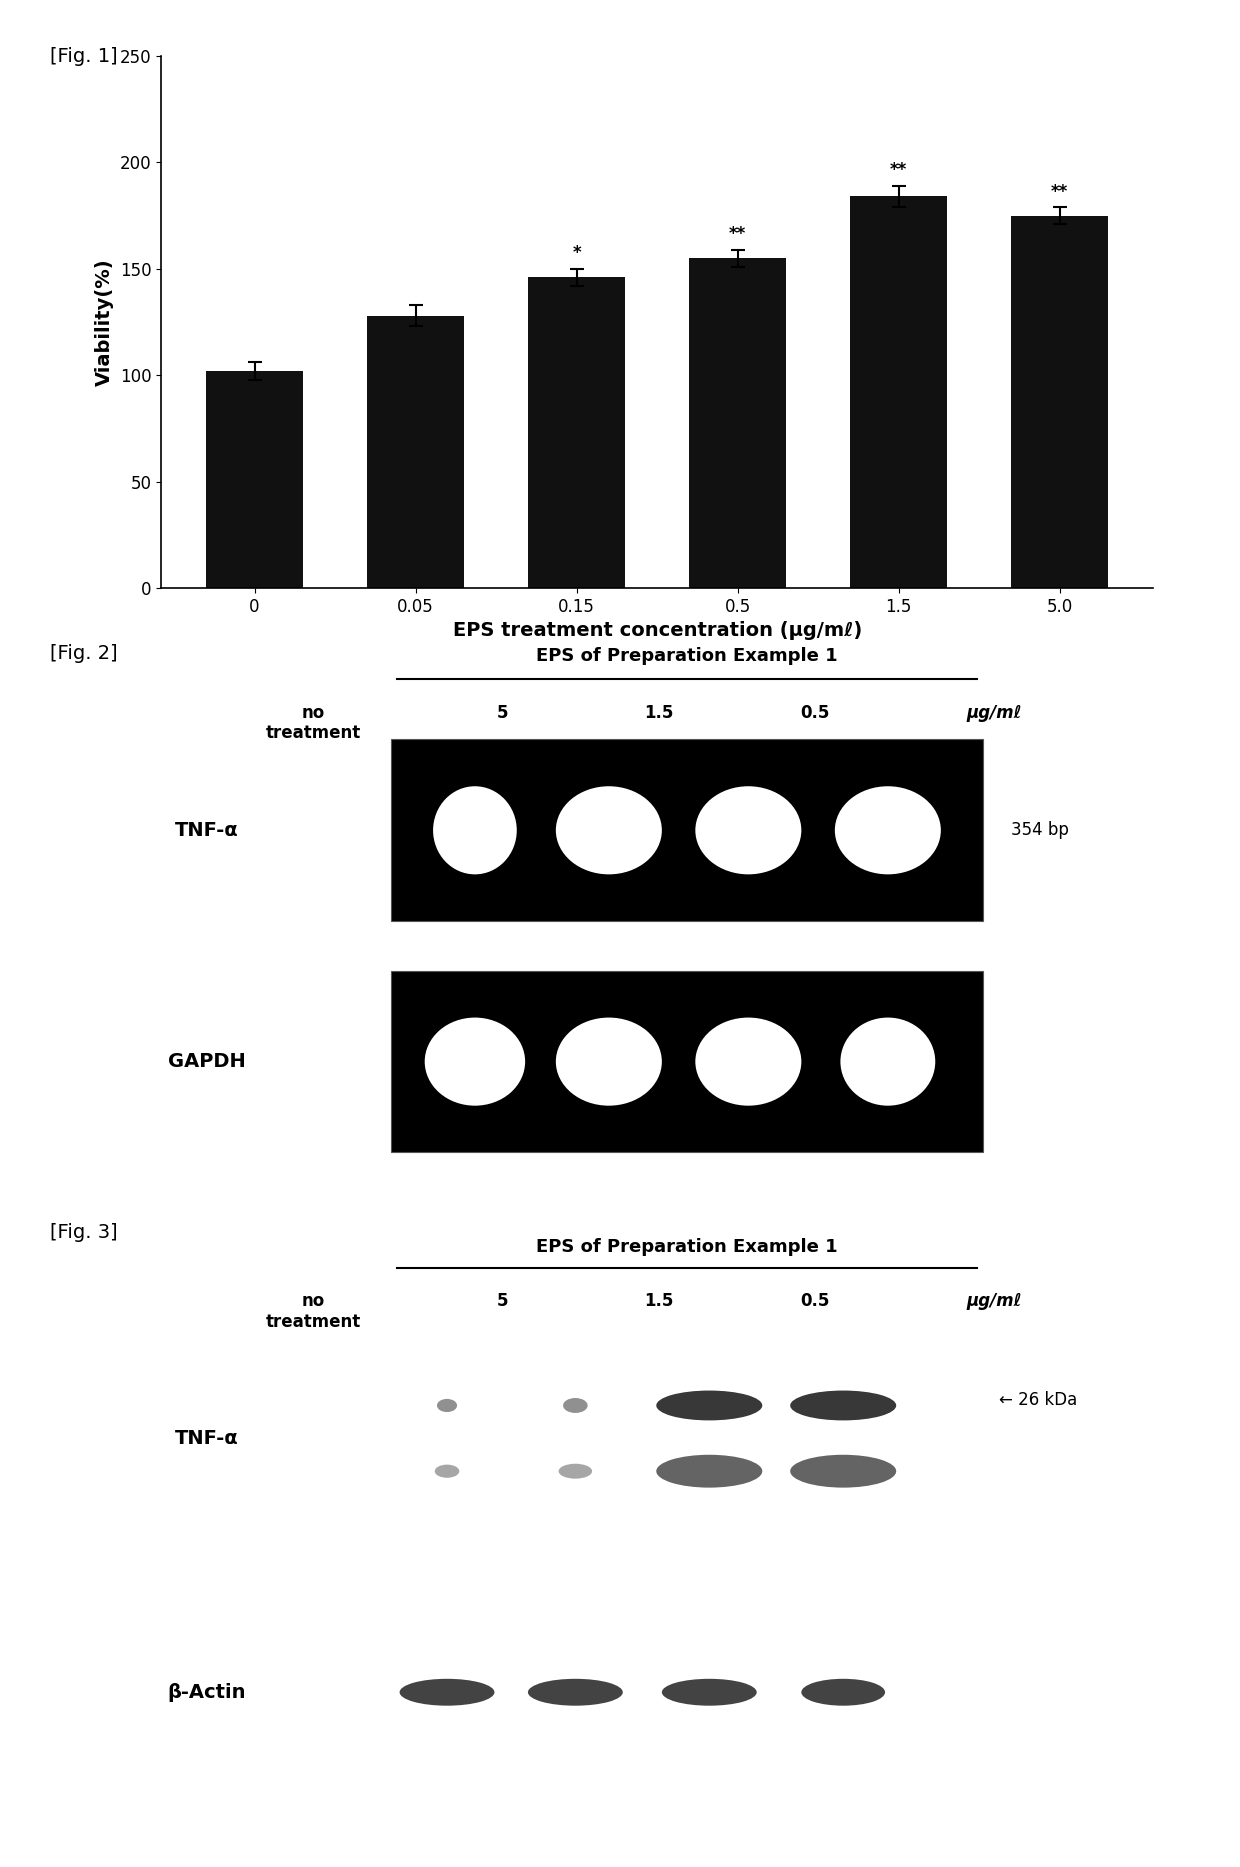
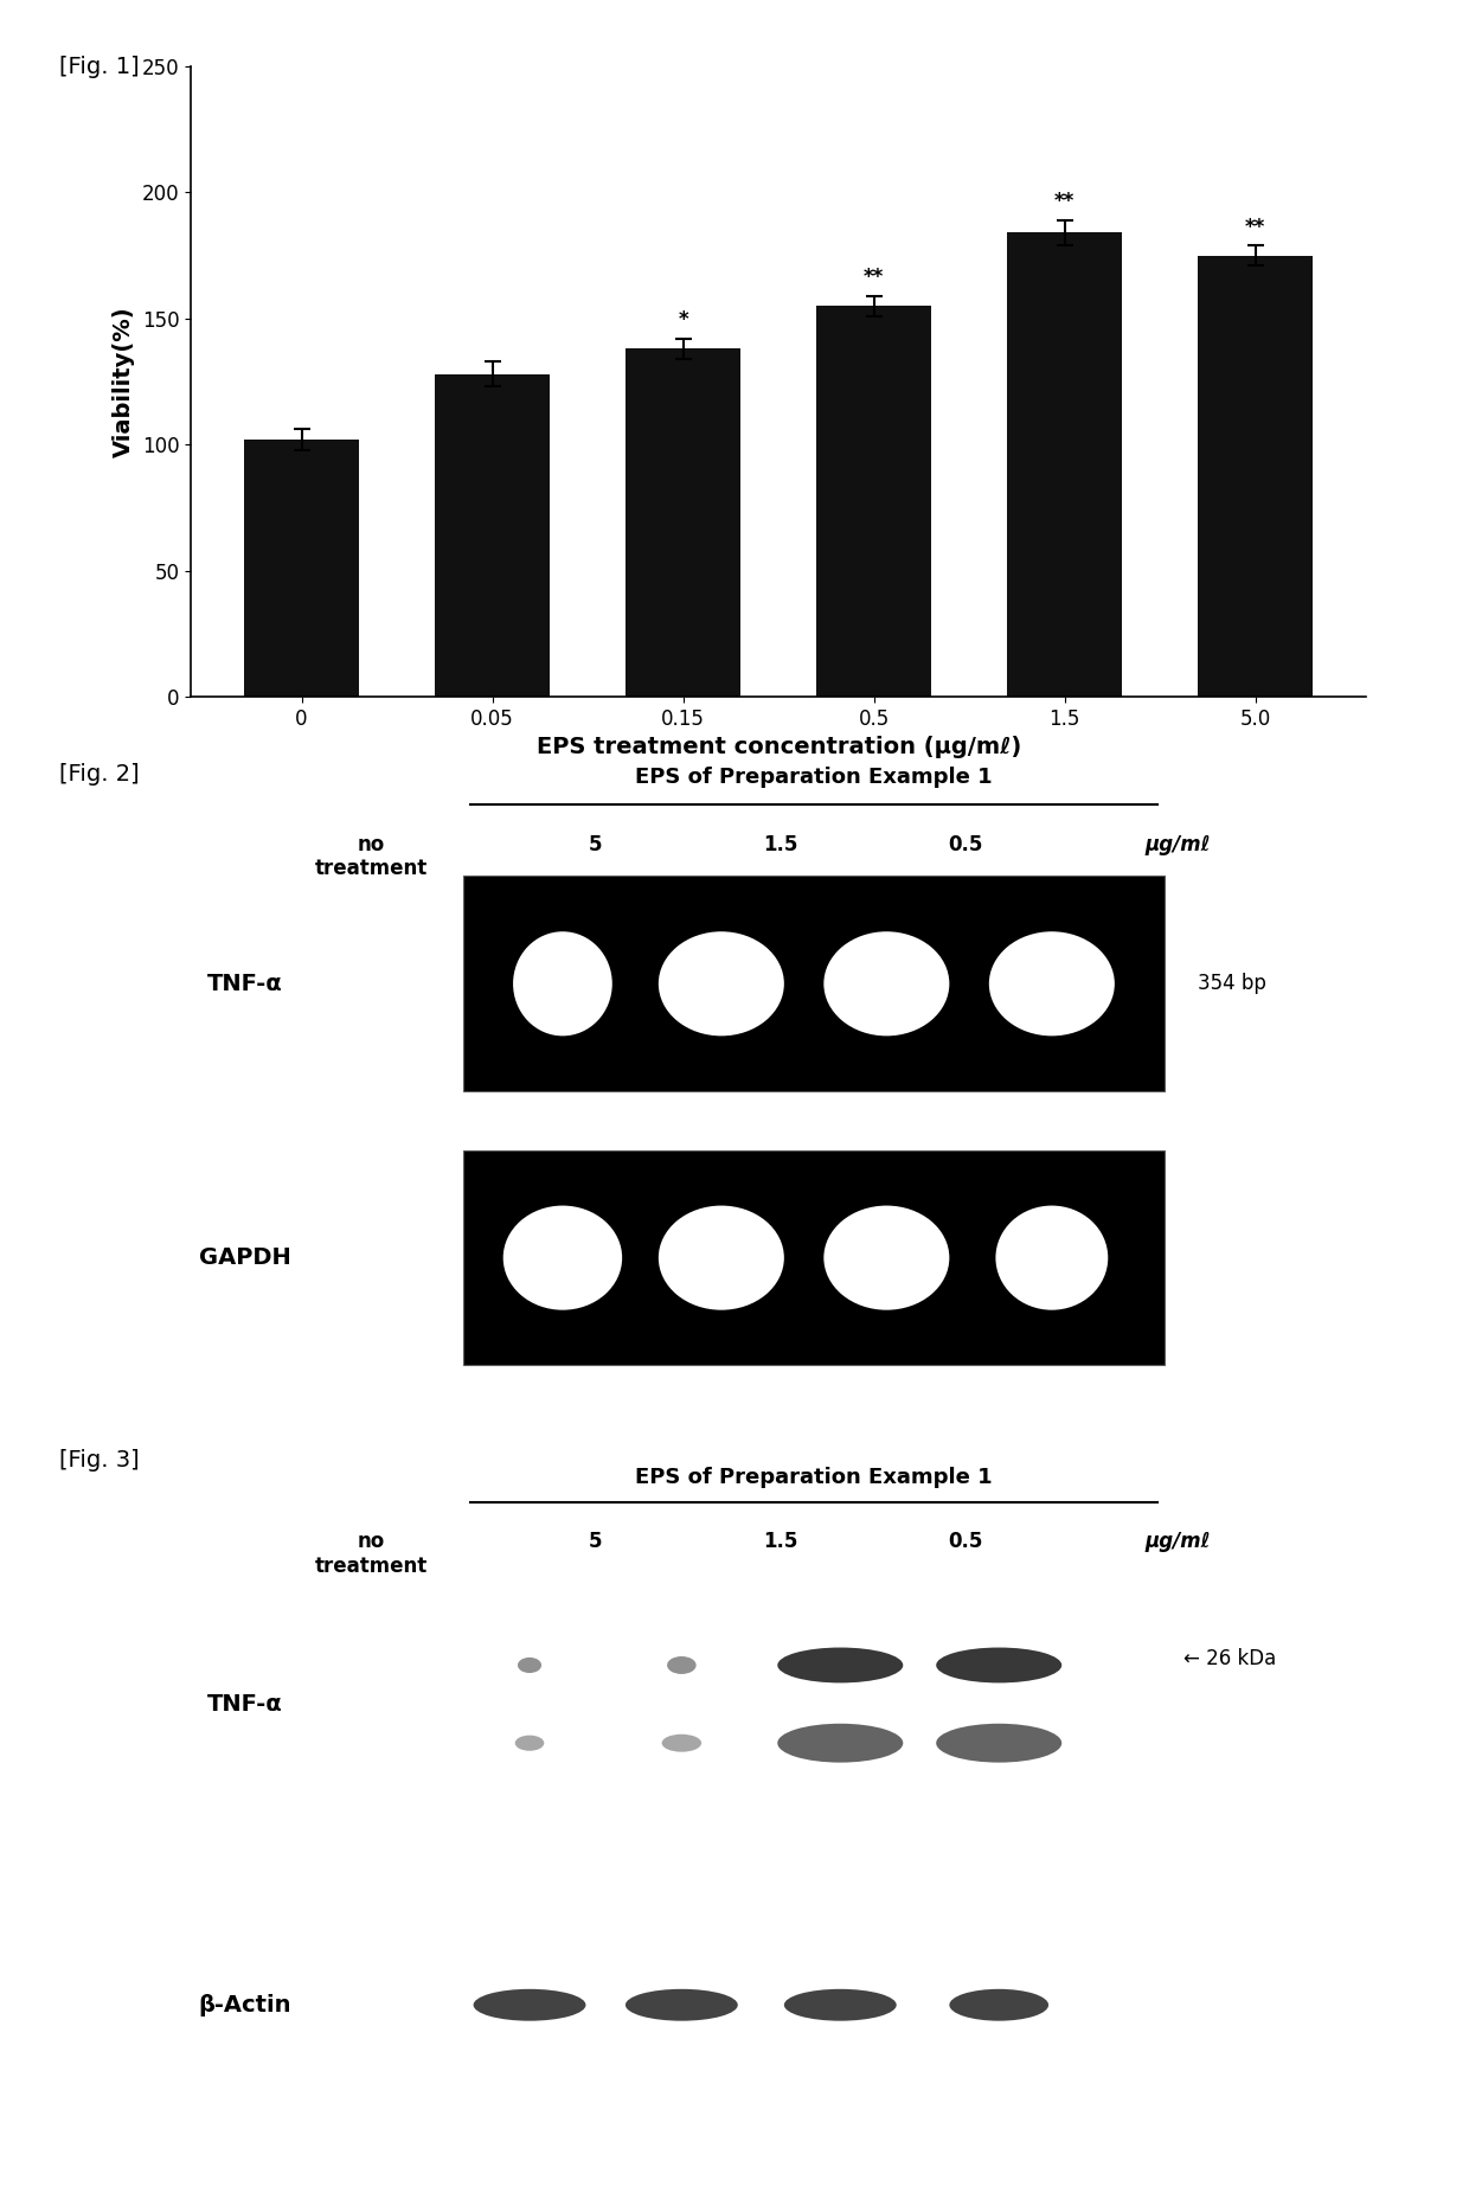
0.15: 146 -> 138
